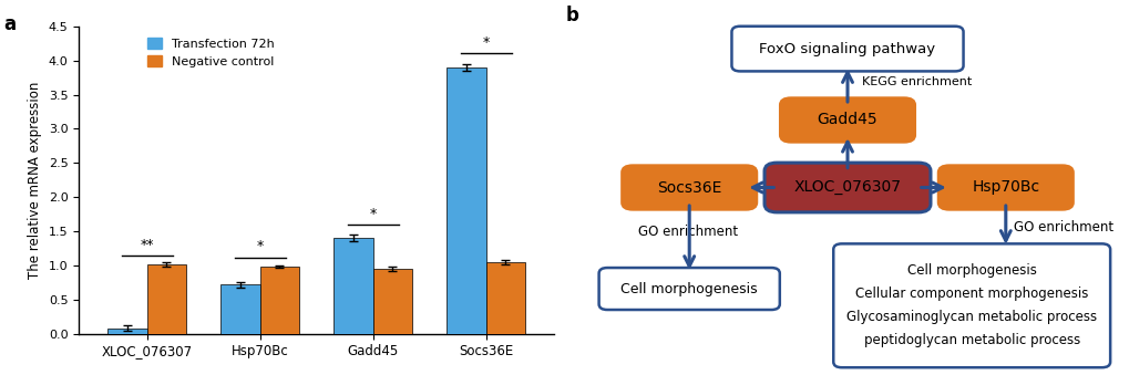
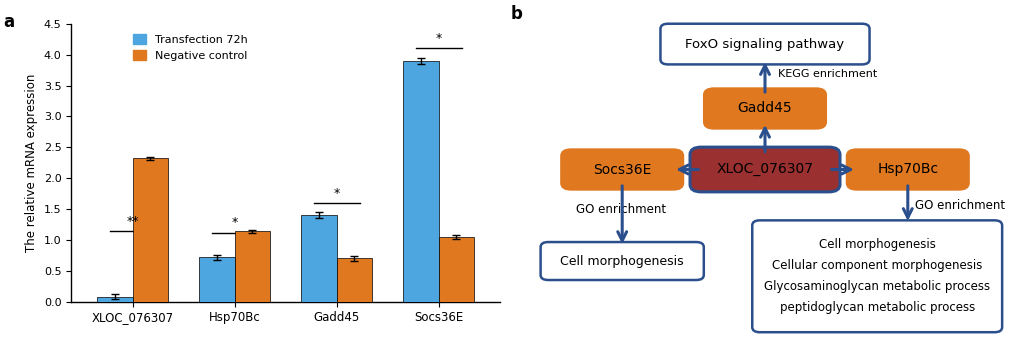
Negative control/XLOC_076307: 1.01 -> 2.32
Negative control/Hsp70Bc: 0.98 -> 1.14
Negative control/Gadd45: 0.95 -> 0.70
